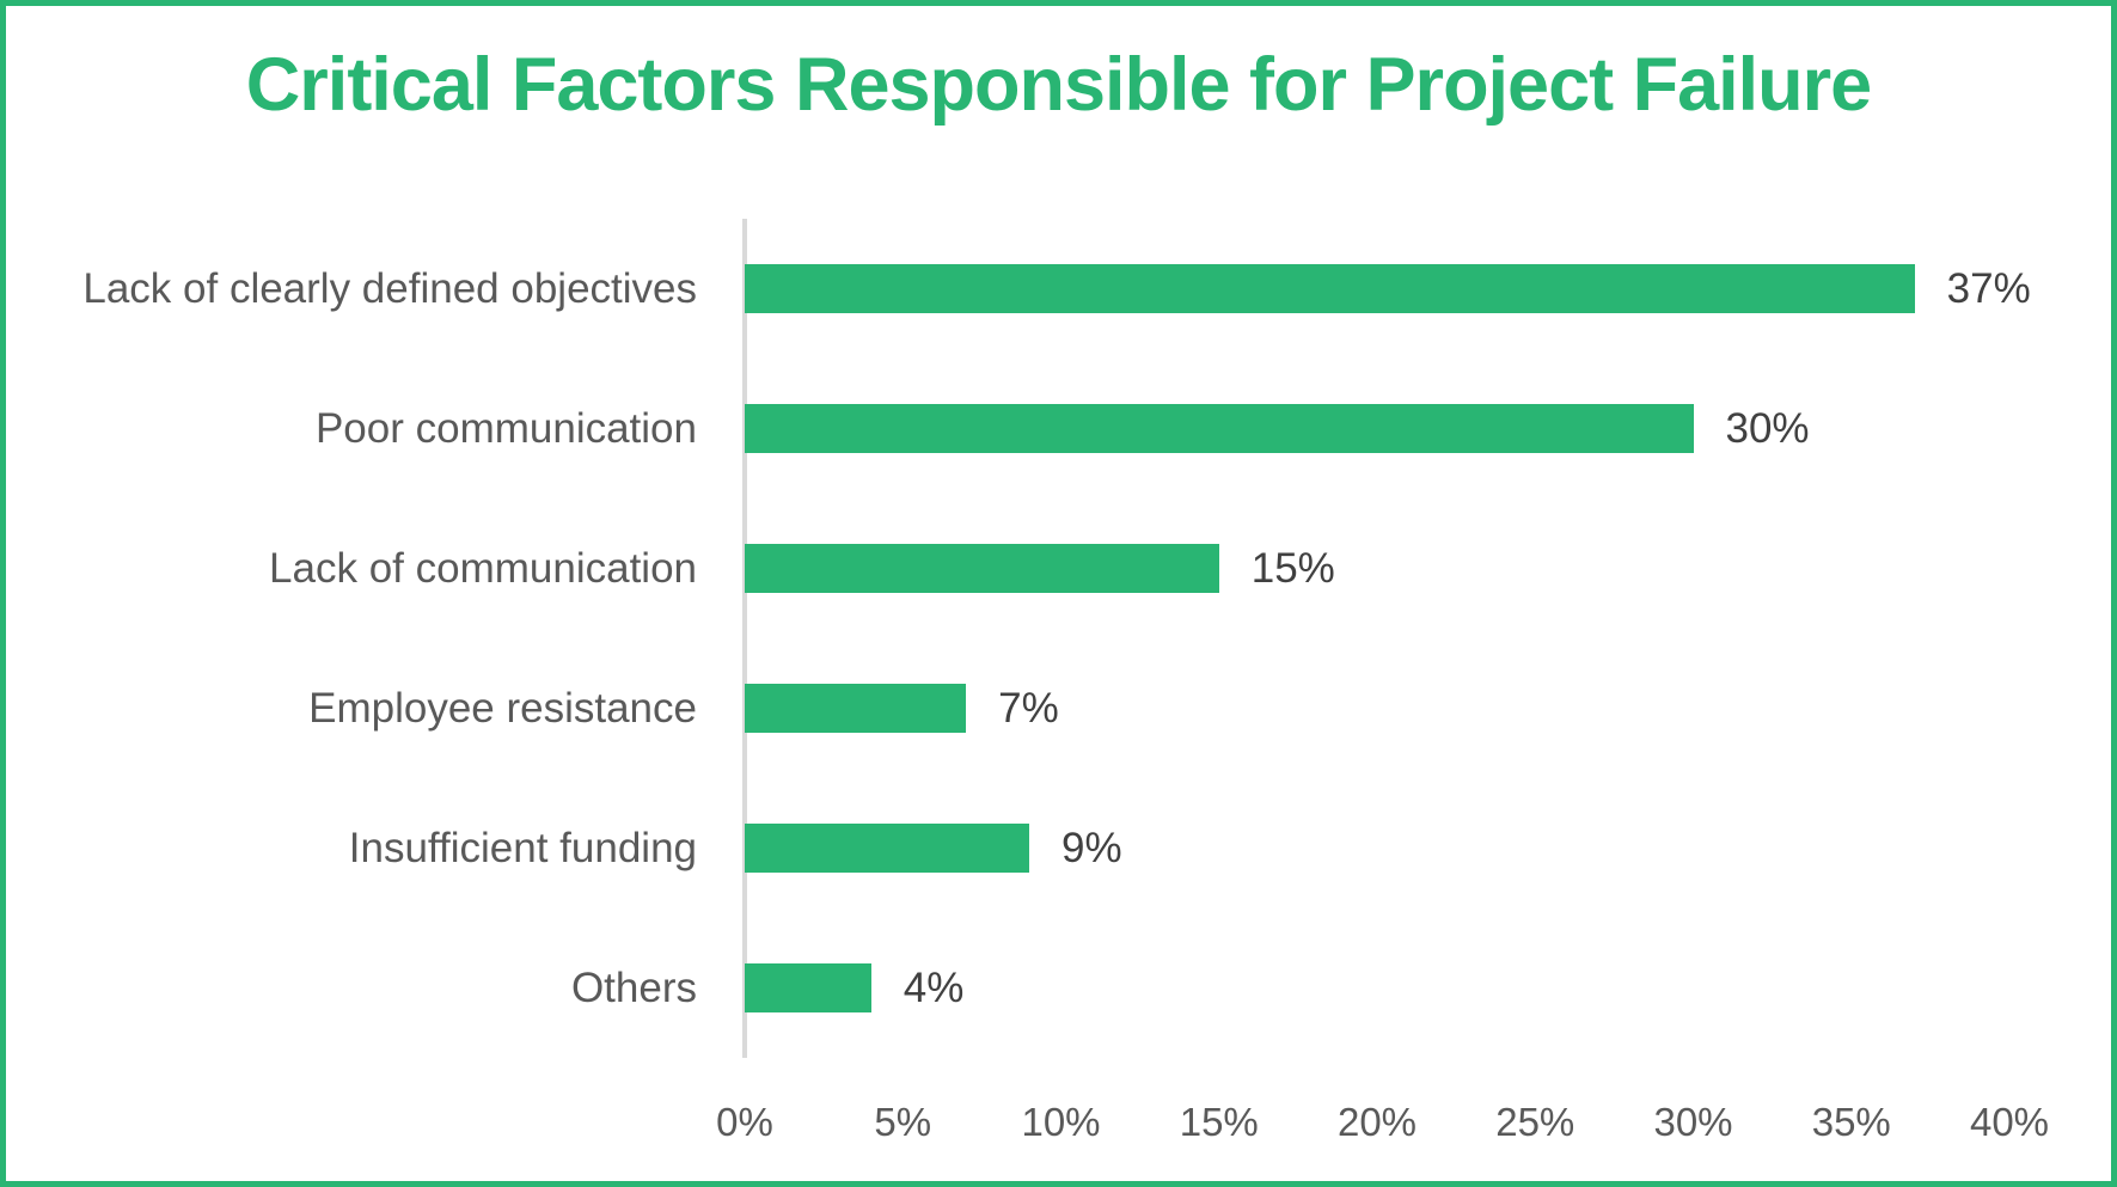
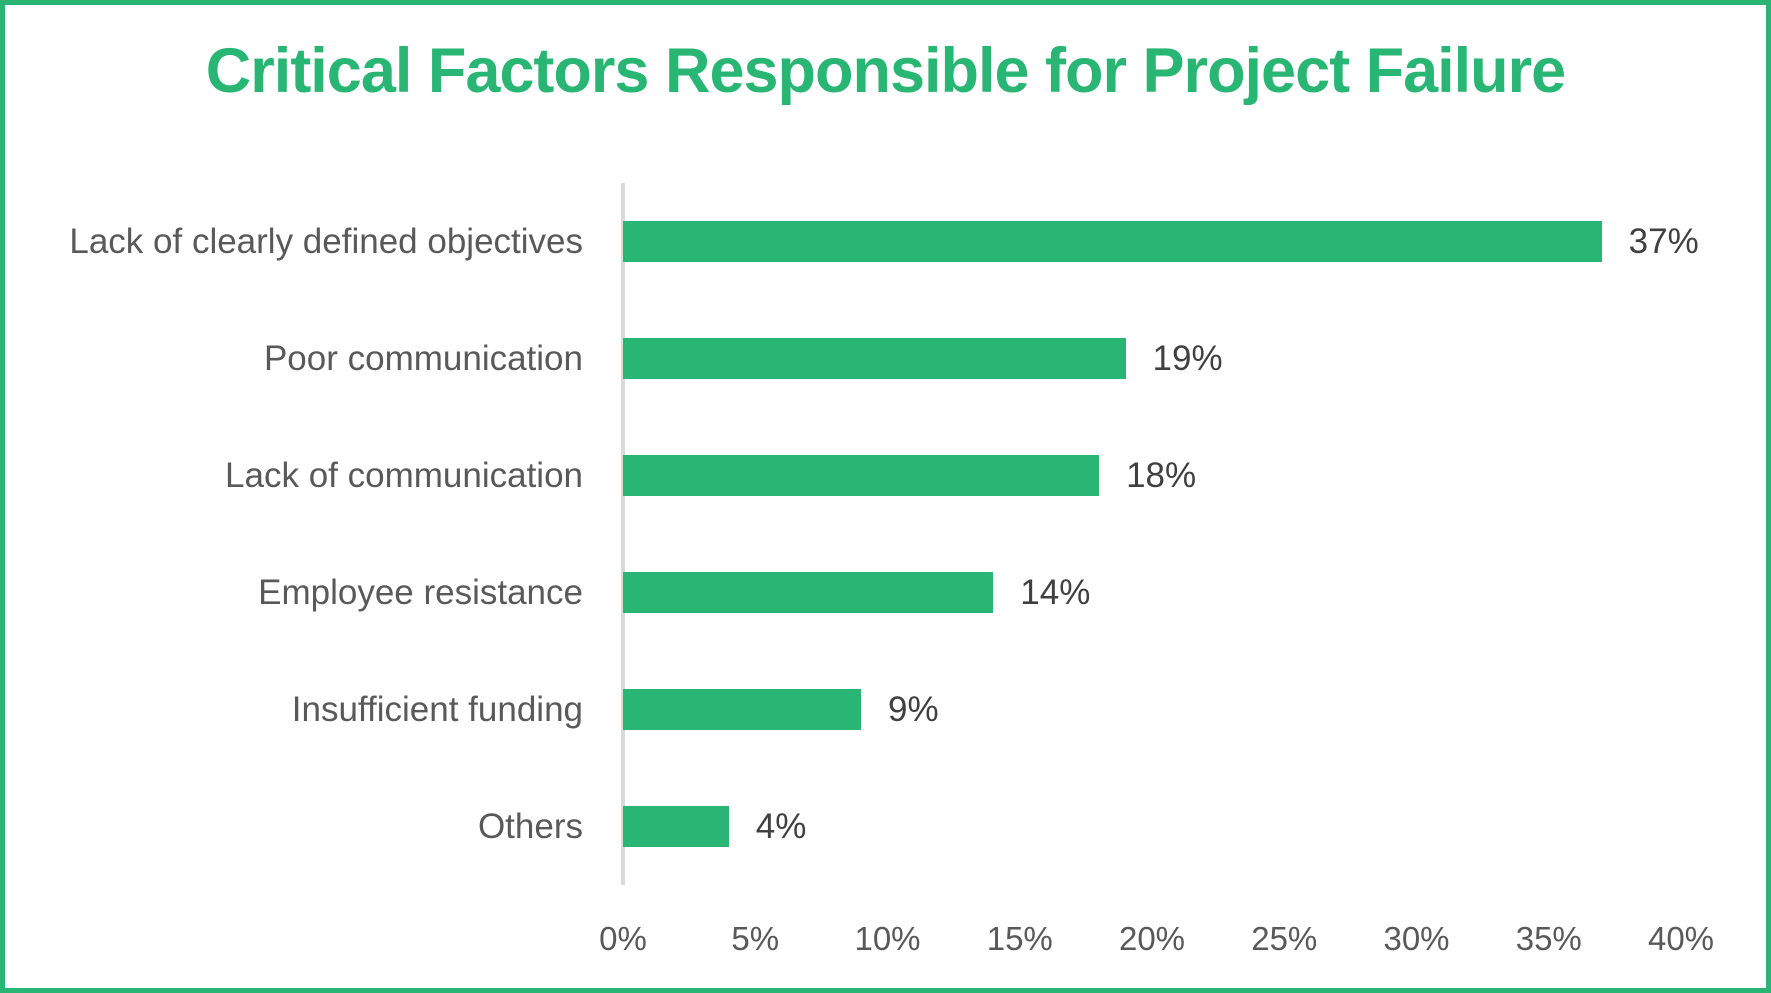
Poor communication: 30% -> 19%
Lack of communication: 15% -> 18%
Employee resistance: 7% -> 14%
